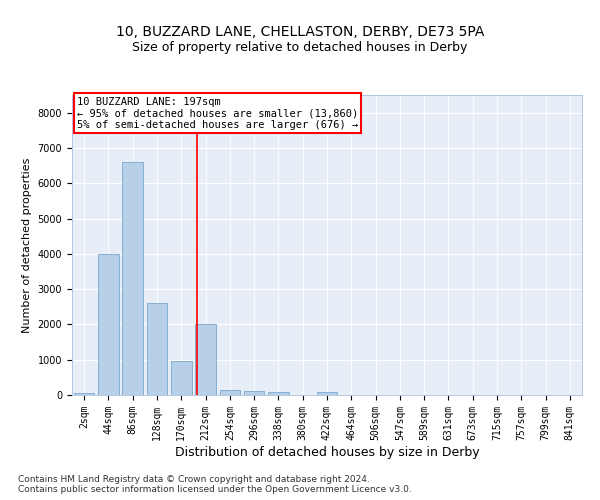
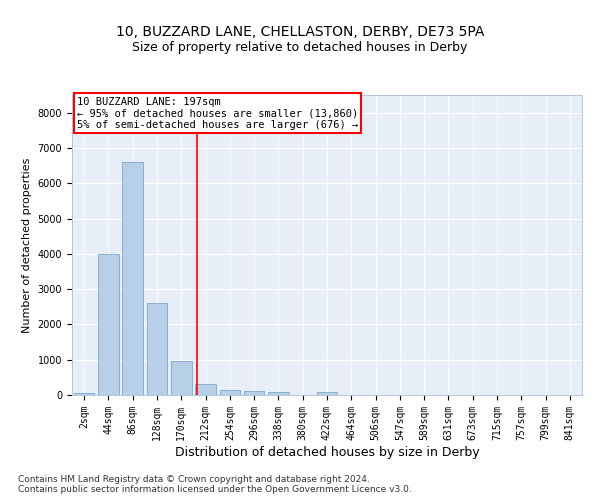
212sqm: 2000 -> 310
